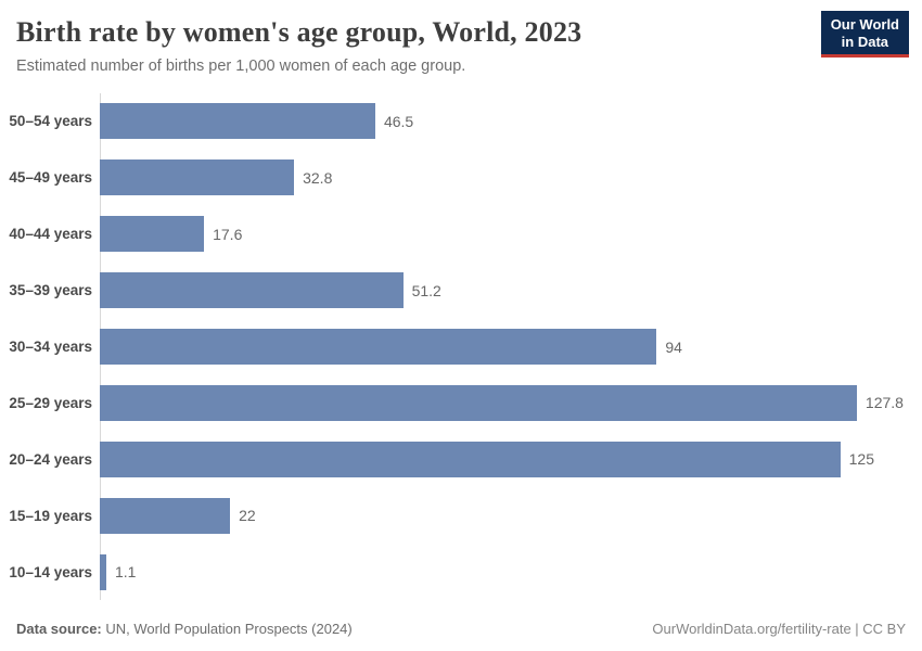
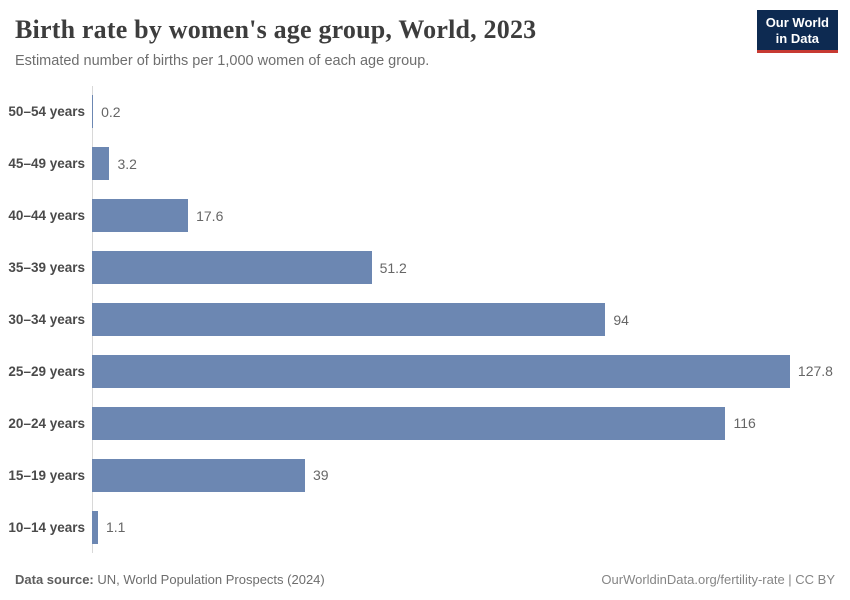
50–54 years: 46.5 -> 0.2
45–49 years: 32.8 -> 3.2
20–24 years: 125 -> 116
15–19 years: 22 -> 39
